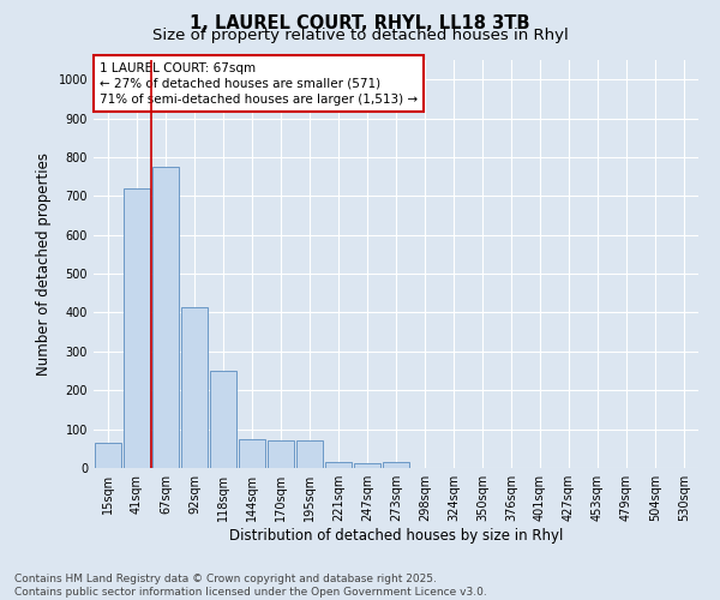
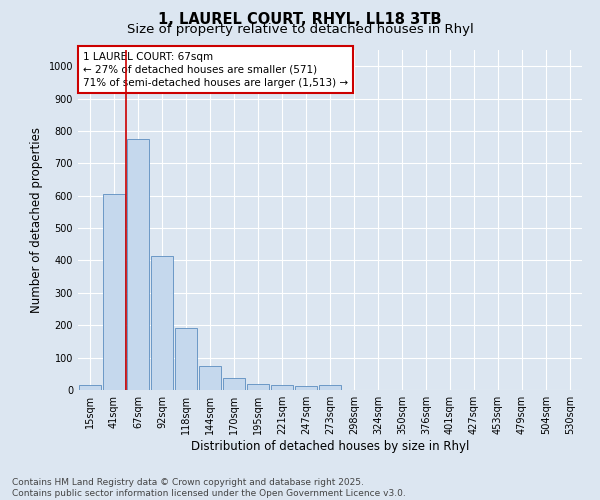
15sqm: 65 -> 15
41sqm: 720 -> 605
118sqm: 250 -> 190
170sqm: 70 -> 37
195sqm: 70 -> 20
